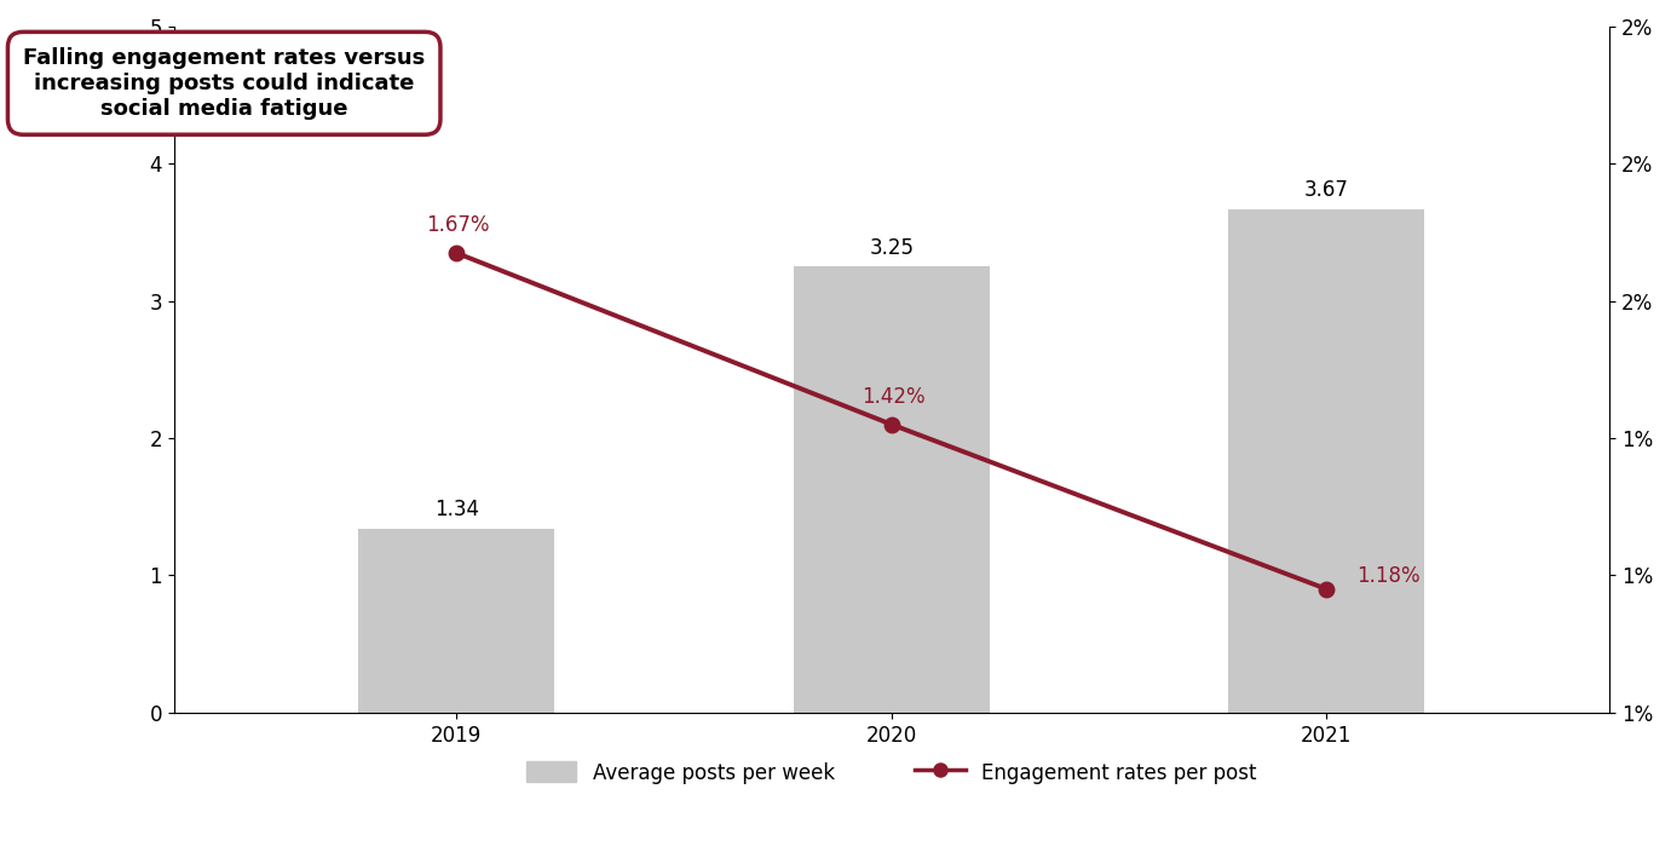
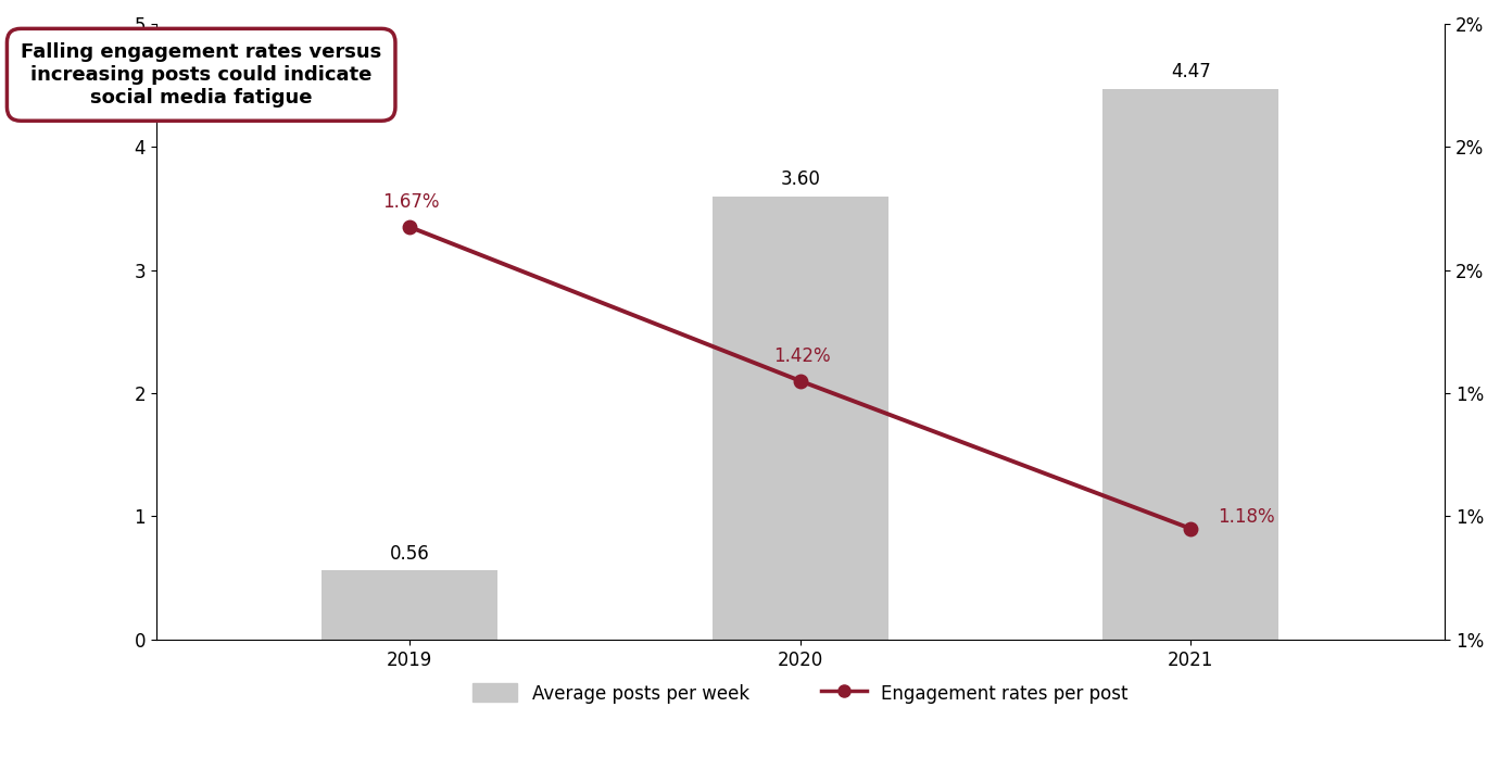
Average posts per week/2019: 1.34 -> 0.56
Average posts per week/2020: 3.25 -> 3.60
Average posts per week/2021: 3.67 -> 4.47
